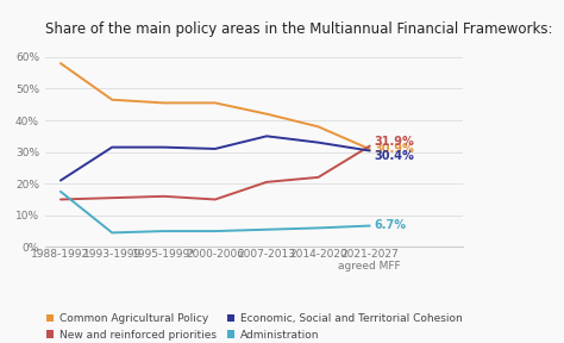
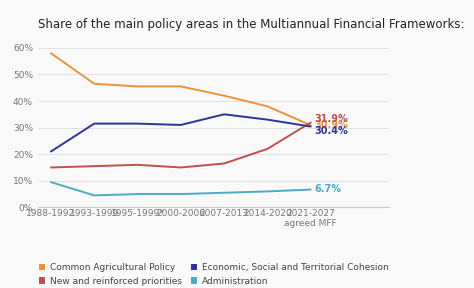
Administration/1988-1992: 17.5% -> 9.5%
New and reinforced priorities/2007-2013: 20.5% -> 16.5%
